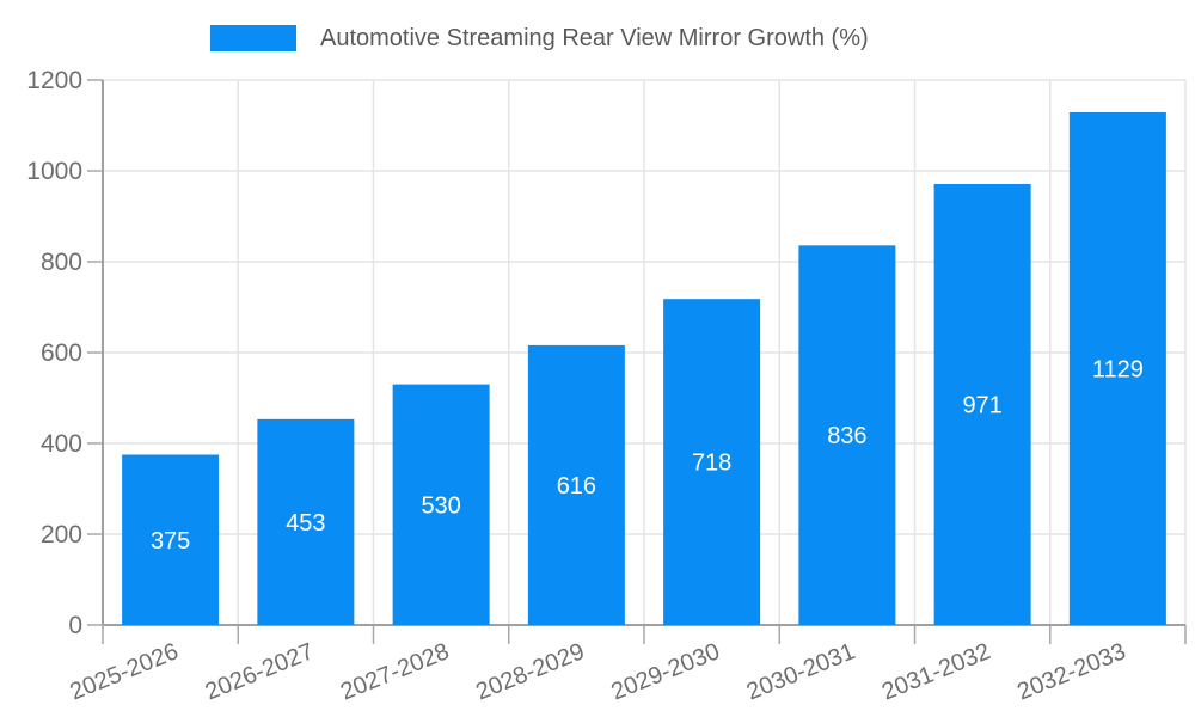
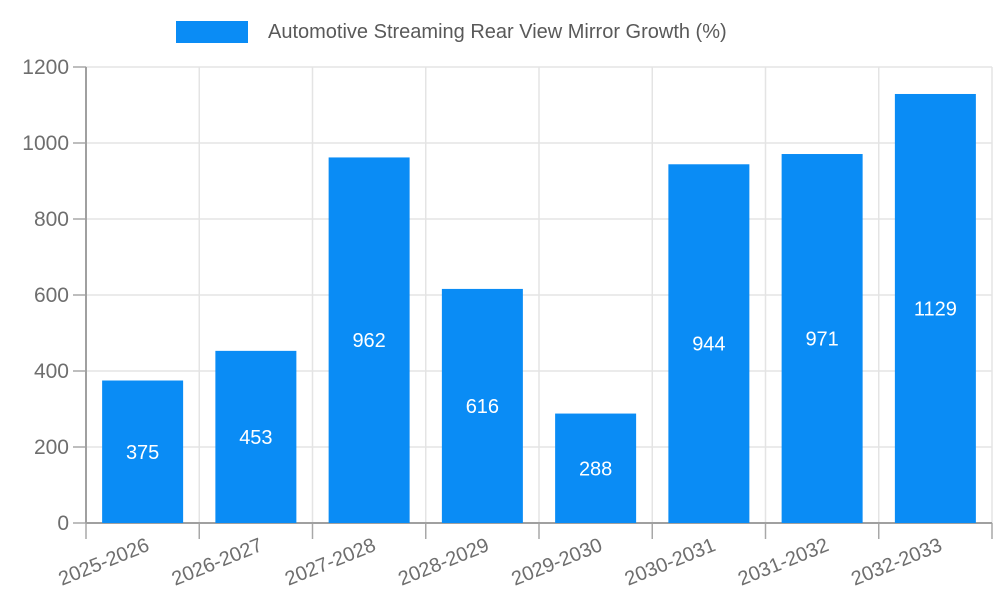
2027-2028: 530 -> 962
2029-2030: 718 -> 288
2030-2031: 836 -> 944
